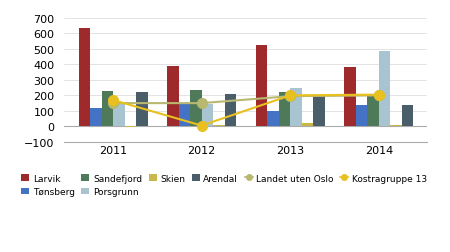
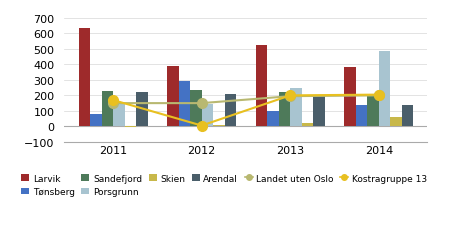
Tønsberg/2011: 120 -> 80
Tønsberg/2012: 140 -> 290
Skien/2014: 10 -> 60
